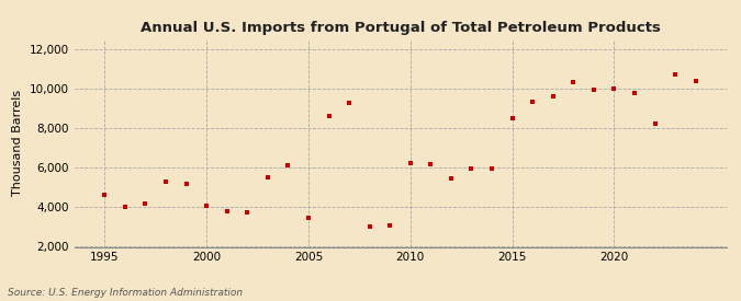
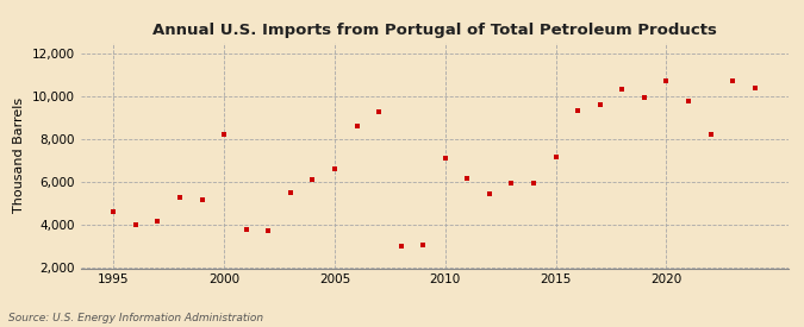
2000: 4,000 -> 8,200
2005: 3,400 -> 6,600
2010: 6,200 -> 7,100
2015: 8,500 -> 7,200
2020: 10,000 -> 10,700
